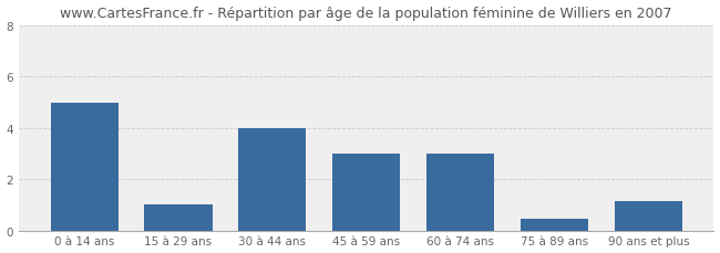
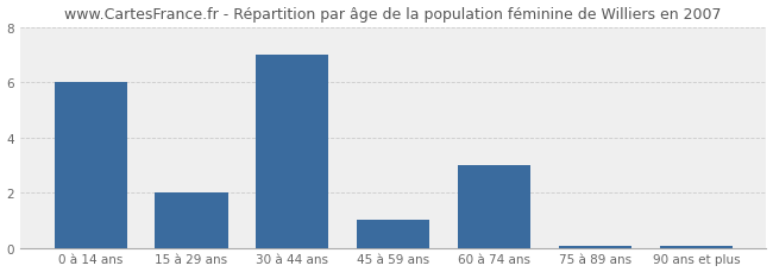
0 à 14 ans: 5.00 -> 6.00
15 à 29 ans: 1.00 -> 2.00
30 à 44 ans: 4.00 -> 7.00
45 à 59 ans: 3.00 -> 1.00
75 à 89 ans: 0.45 -> 0.05
90 ans et plus: 1.15 -> 0.05
